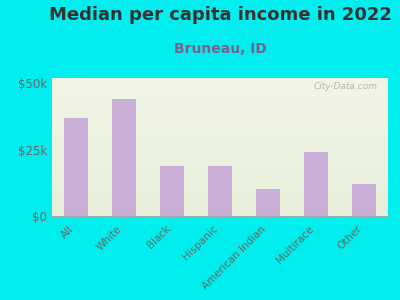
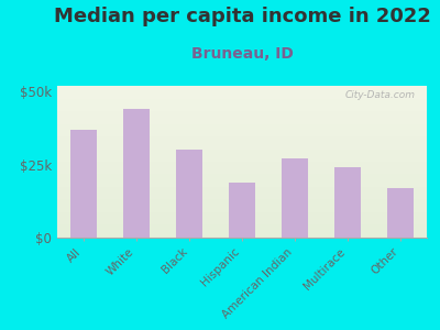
Black: $19k -> $30k
American Indian: $10k -> $27k
Other: $12k -> $17k
